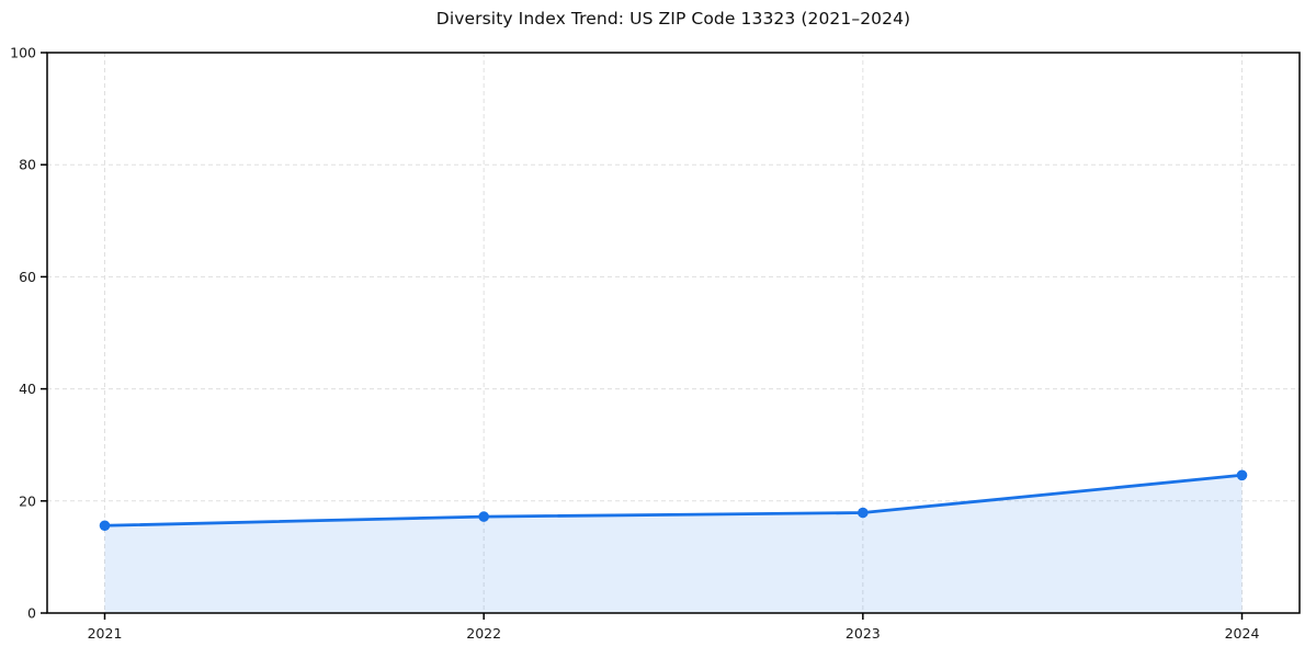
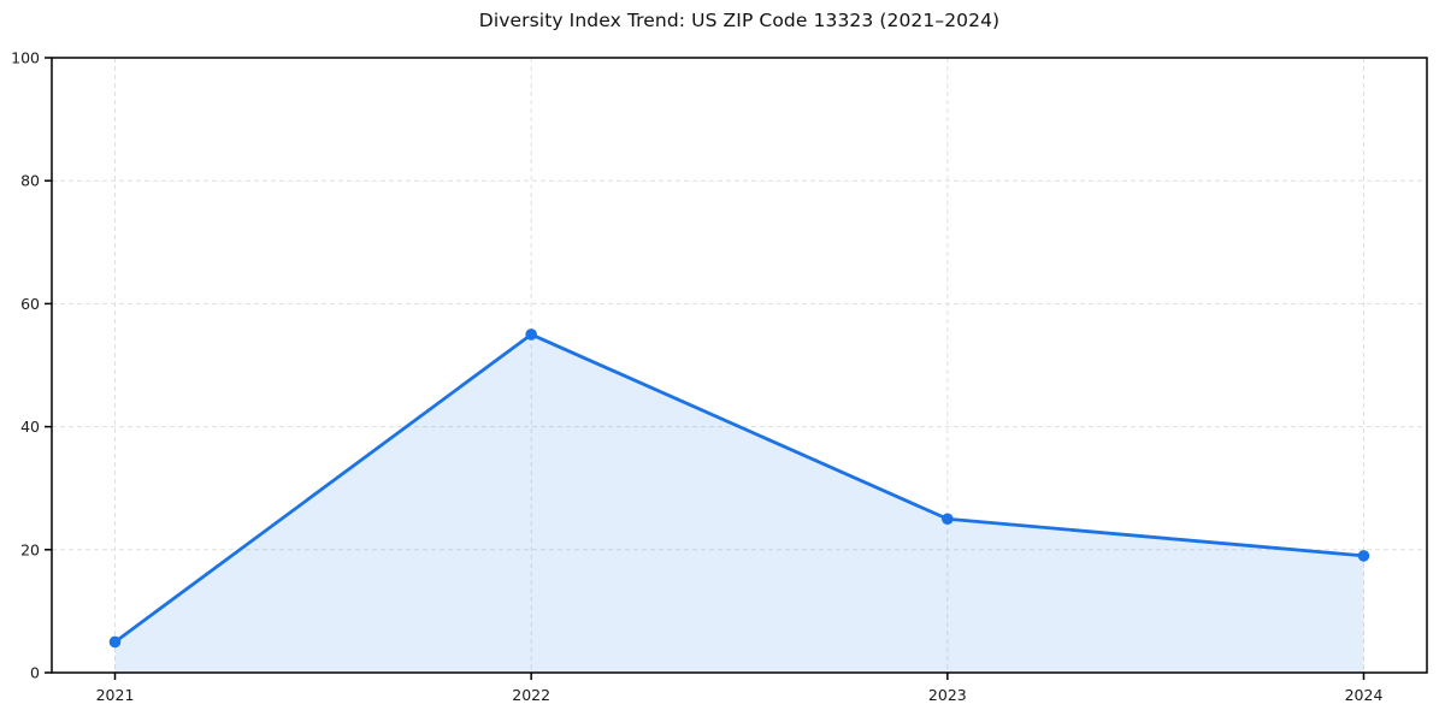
2021: 16 -> 5
2022: 17 -> 55
2023: 18 -> 25
2024: 25 -> 19
